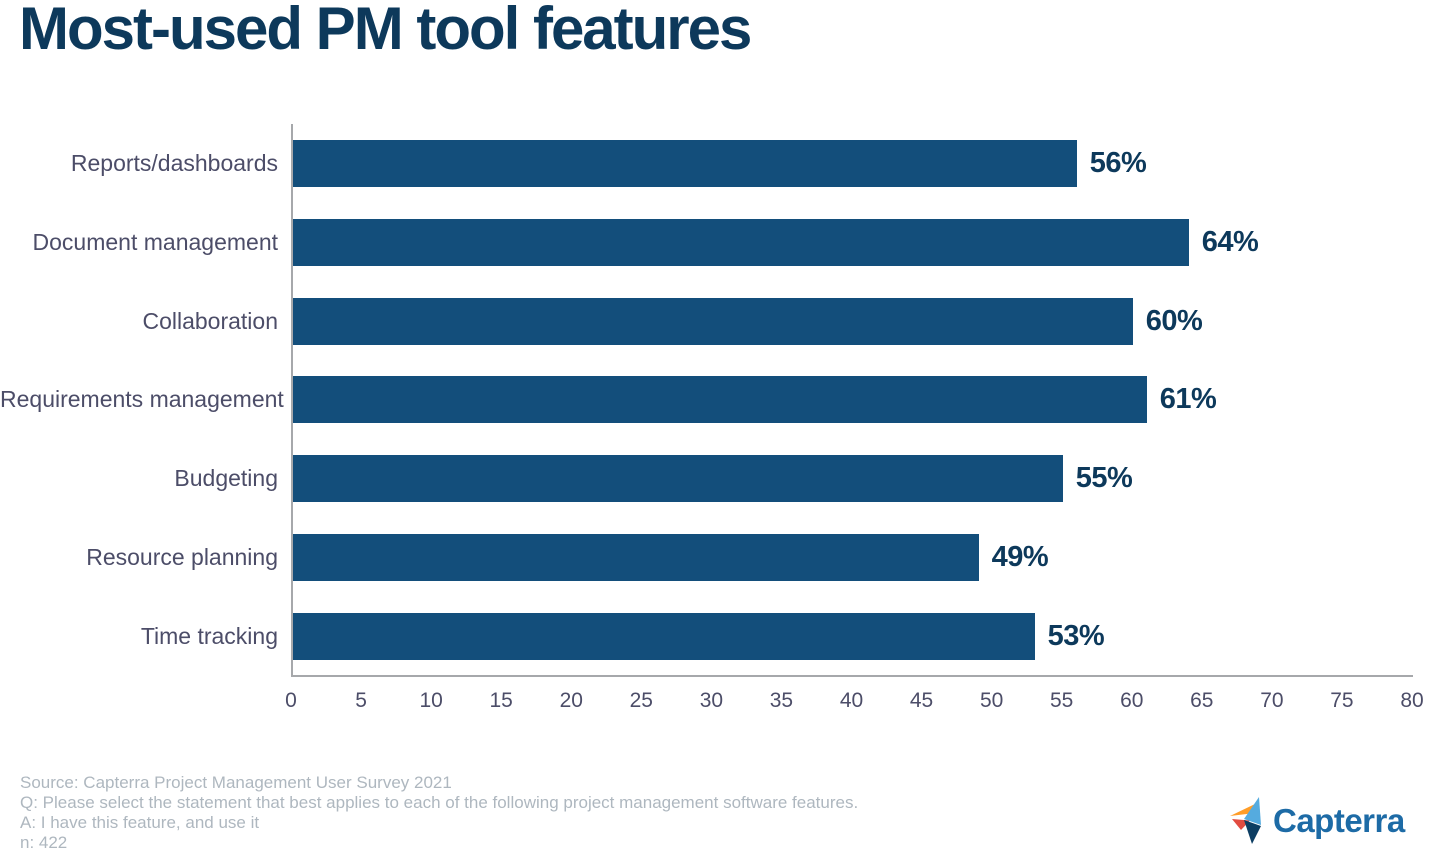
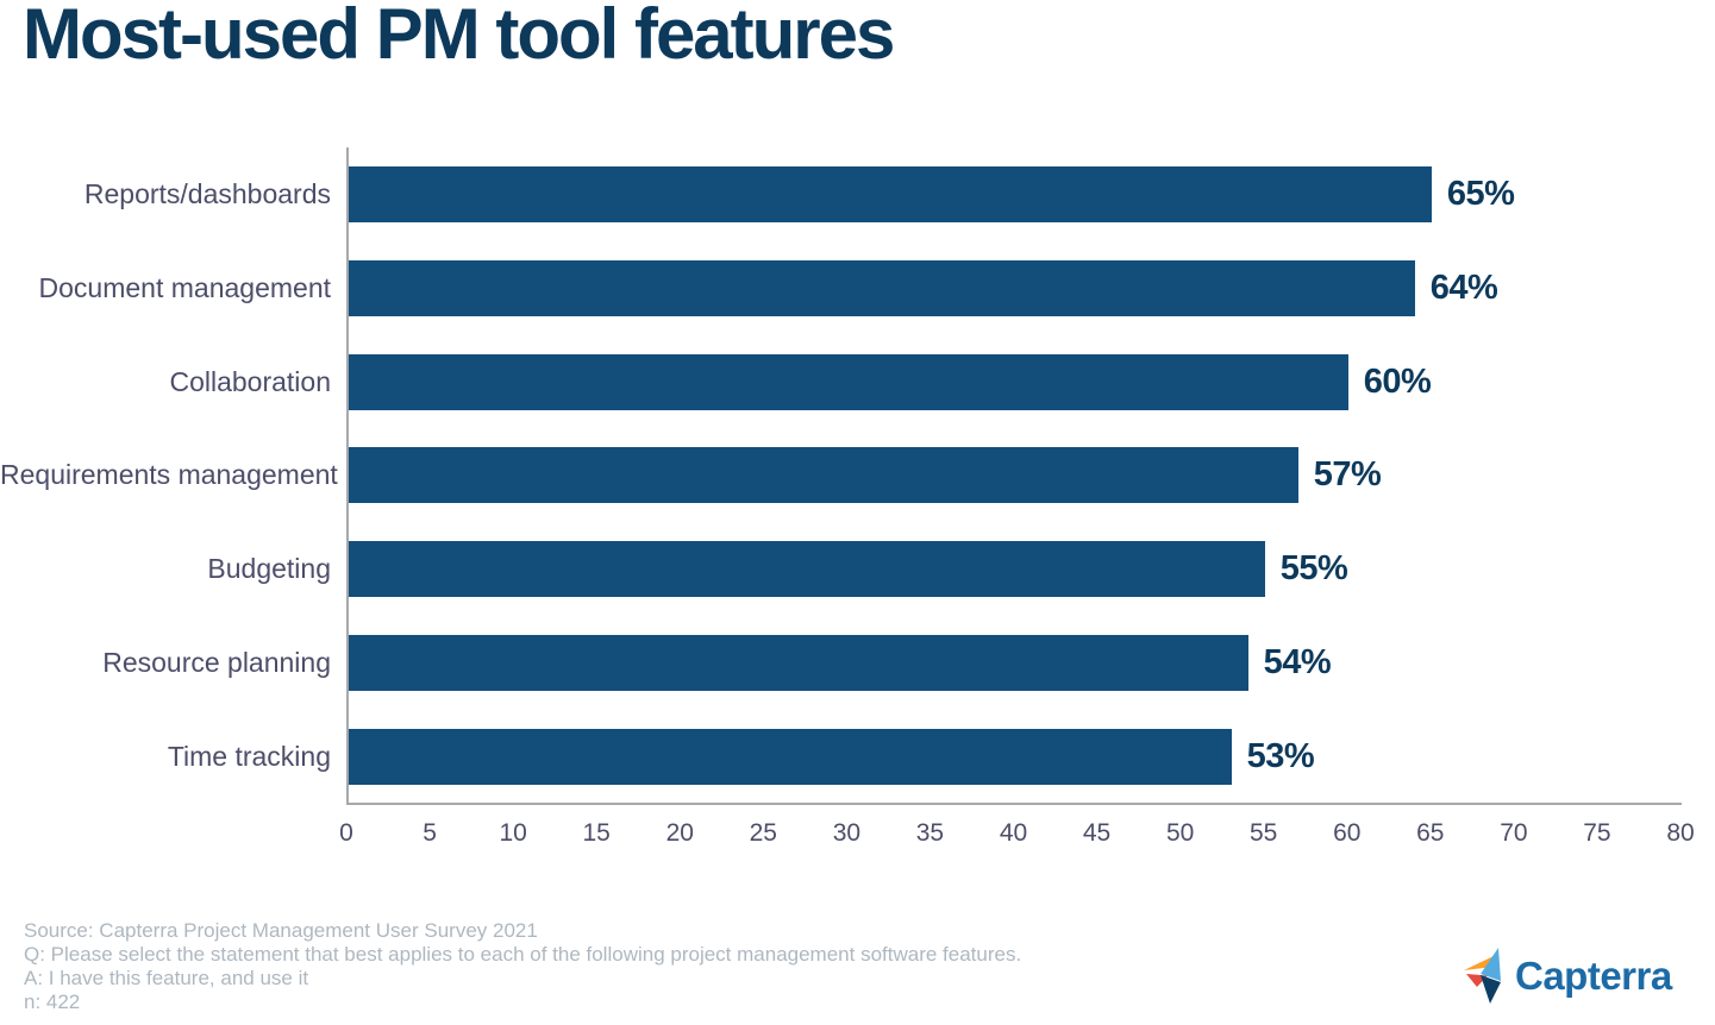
Reports/dashboards: 56% -> 65%
Requirements management: 61% -> 57%
Resource planning: 49% -> 54%
